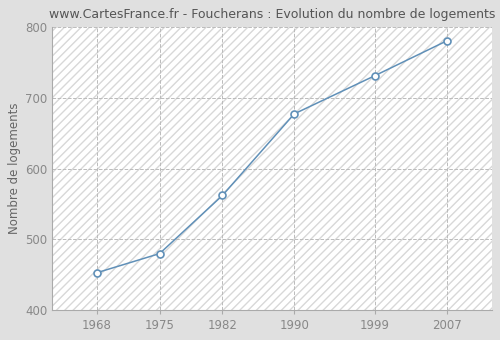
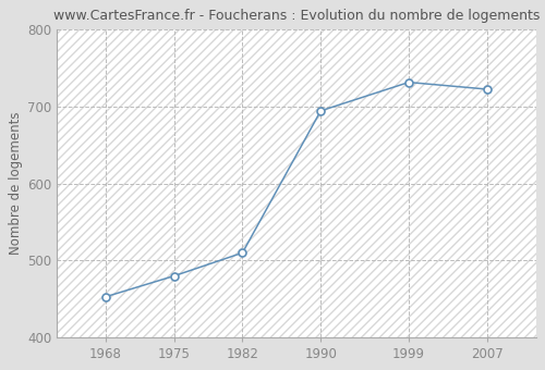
1982: 562 -> 510
1990: 677 -> 694
2007: 780 -> 722
